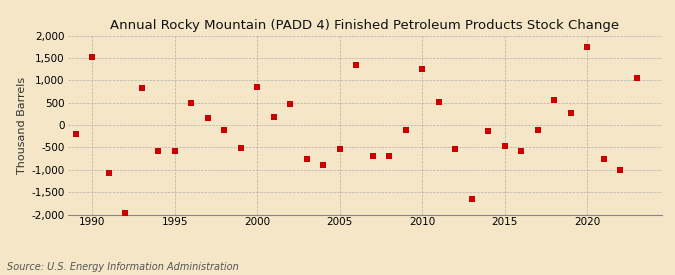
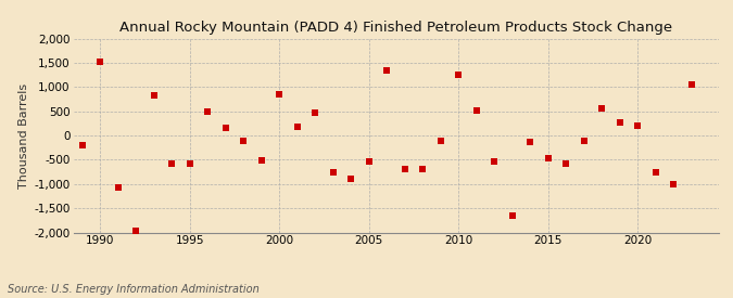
2020: 1,750 -> 200
